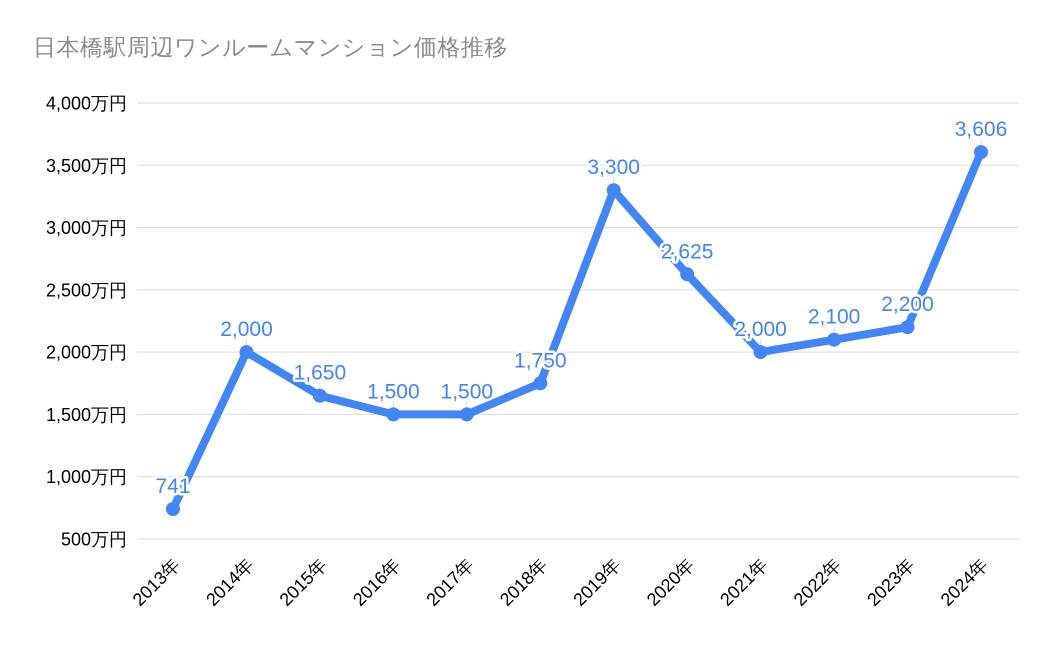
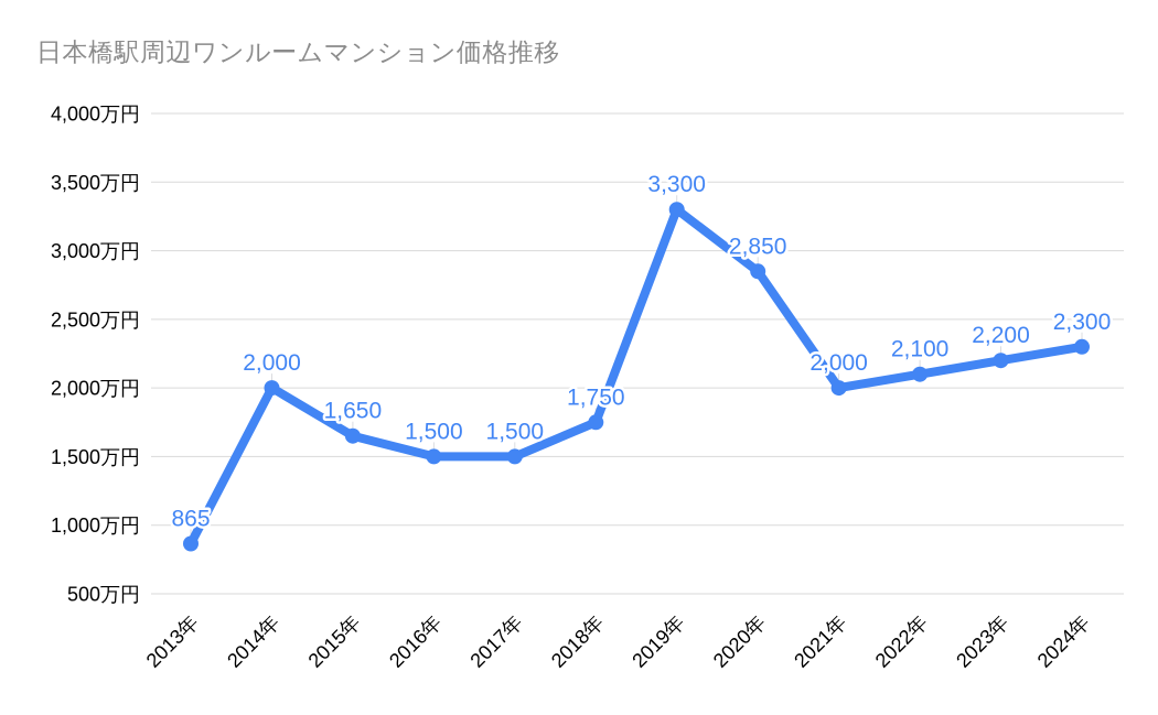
2013年: 741 -> 865
2020年: 2,625 -> 2,850
2024年: 3,606 -> 2,300
